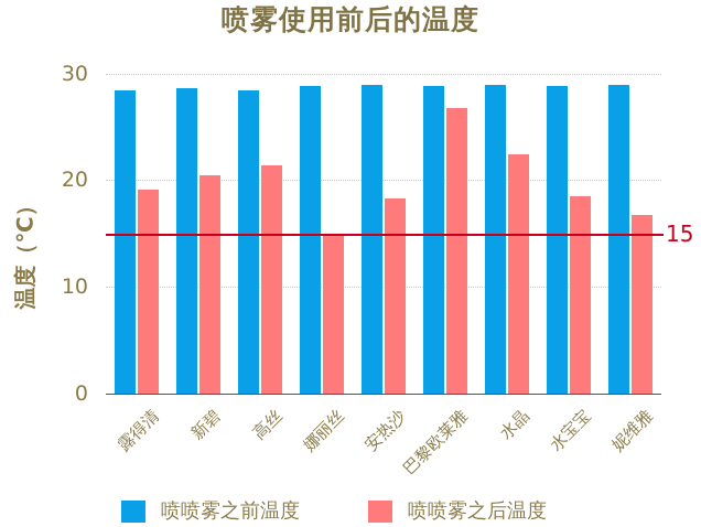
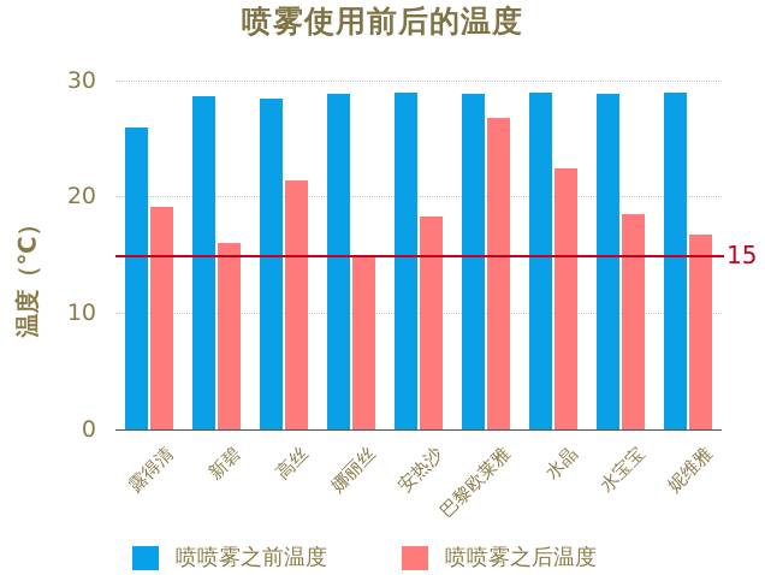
喷喷雾之前温度/露得清: 28 -> 26
喷喷雾之后温度/新碧: 20 -> 16
